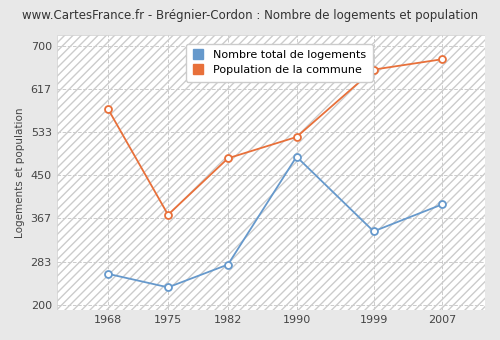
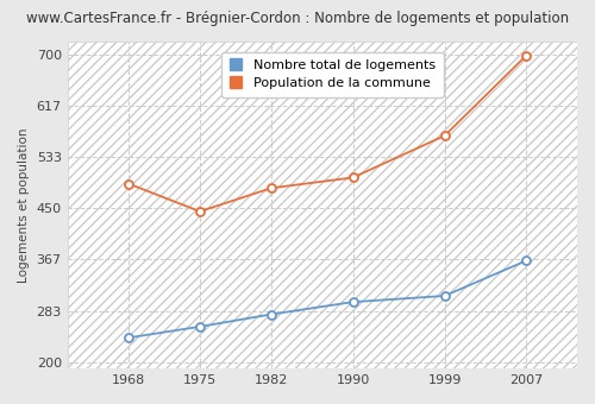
Nombre total de logements/1968: 260 -> 240
Population de la commune/1968: 578 -> 490
Nombre total de logements/1975: 234 -> 258
Population de la commune/1975: 374 -> 445
Nombre total de logements/1990: 486 -> 298
Population de la commune/1990: 524 -> 500
Nombre total de logements/1999: 342 -> 308
Population de la commune/1999: 654 -> 568
Nombre total de logements/2007: 394 -> 365
Population de la commune/2007: 674 -> 698
